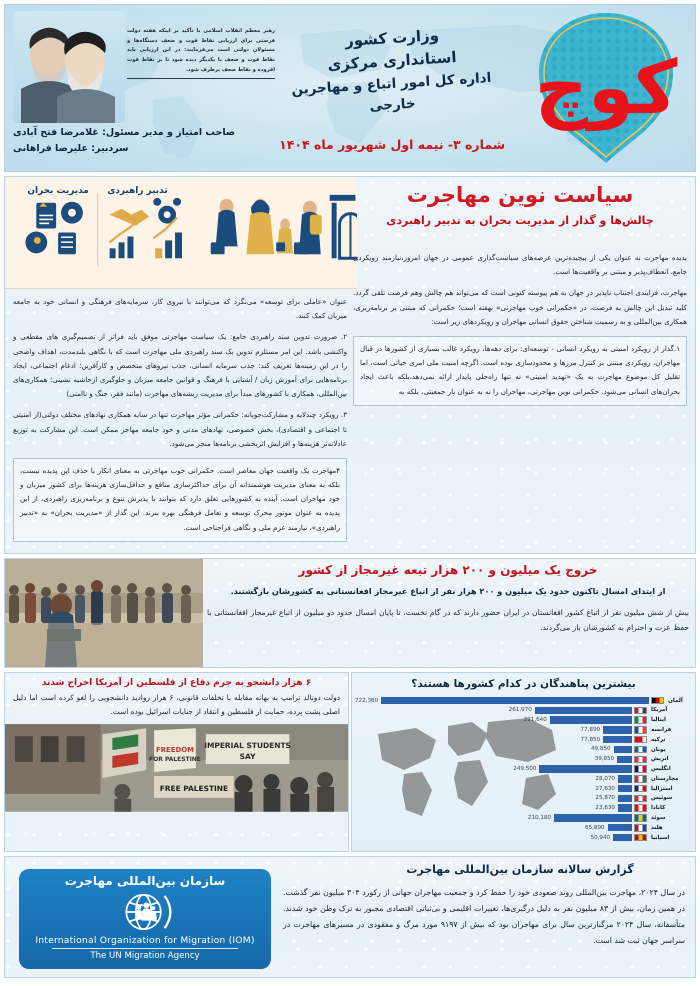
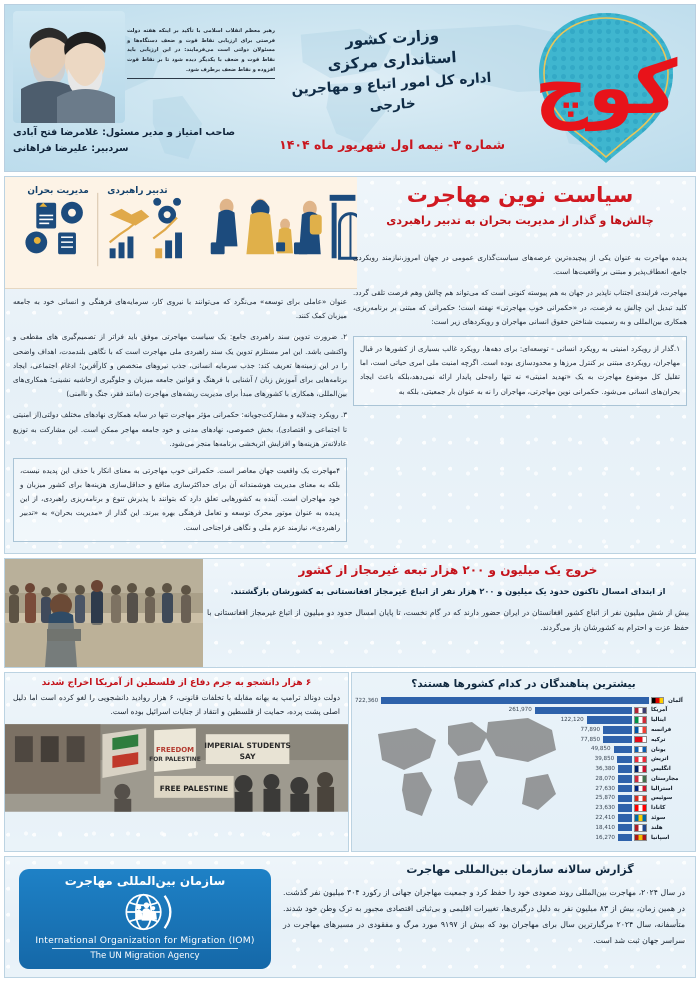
ایتالیا: 221,640 -> 122,120
انگلیس: 249,500 -> 36,380
سوئد: 210,180 -> 22,410
هلند: 65,890 -> 18,410
اسپانیا: 50,940 -> 16,270
